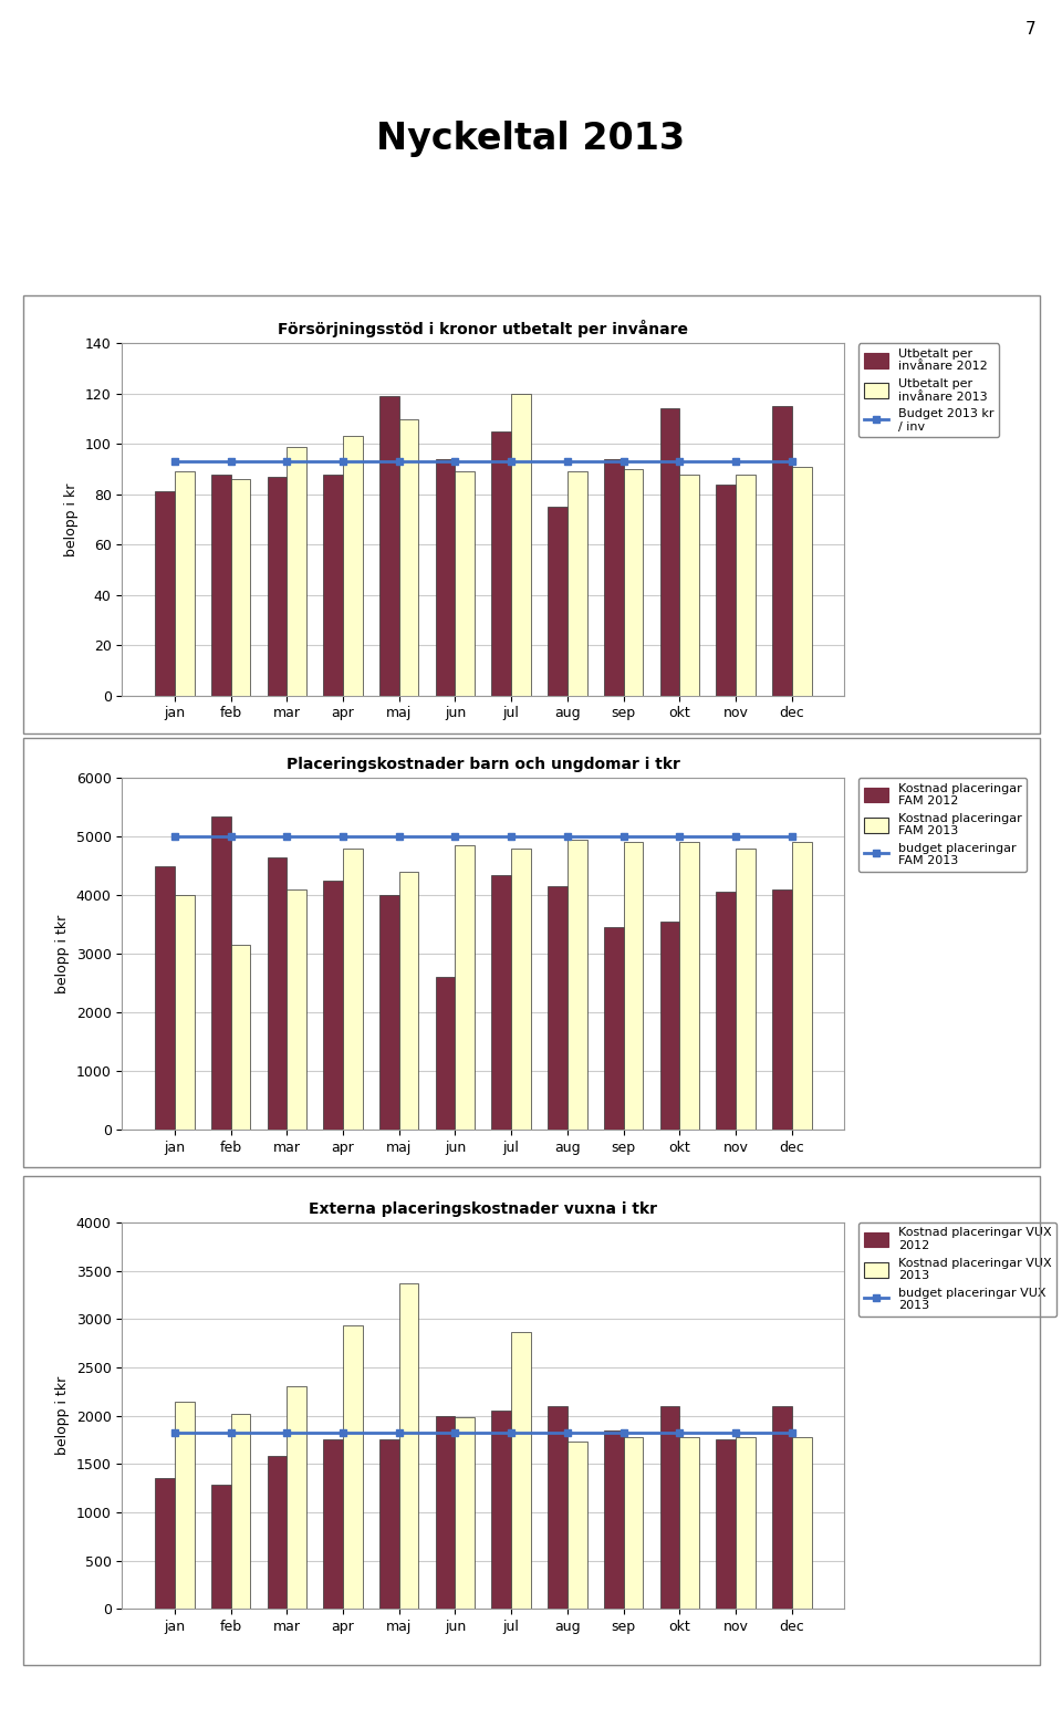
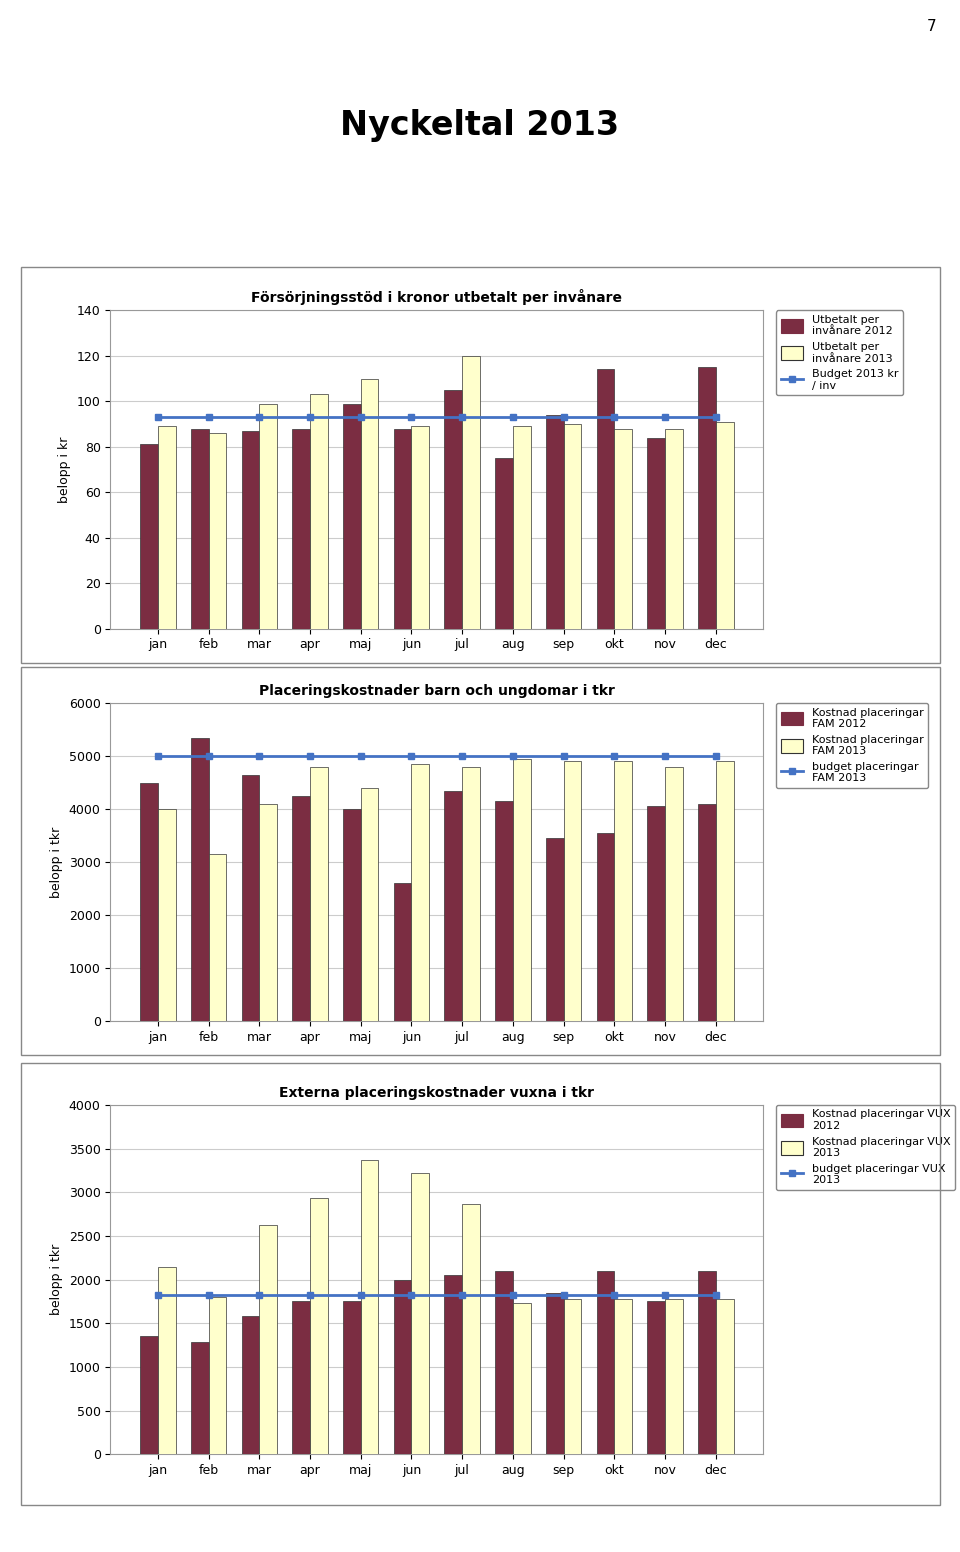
Försörjningsstöd i kronor utbetalt per invånare/Utbetalt per invånare 2012/maj: 119 -> 99
Försörjningsstöd i kronor utbetalt per invånare/Utbetalt per invånare 2012/jun: 94 -> 88
Externa placeringskostnader vuxna i tkr/Kostnad placeringar VUX 2013/feb: 2020 -> 1800
Externa placeringskostnader vuxna i tkr/Kostnad placeringar VUX 2013/mar: 2300 -> 2620
Externa placeringskostnader vuxna i tkr/Kostnad placeringar VUX 2013/jun: 1980 -> 3220
